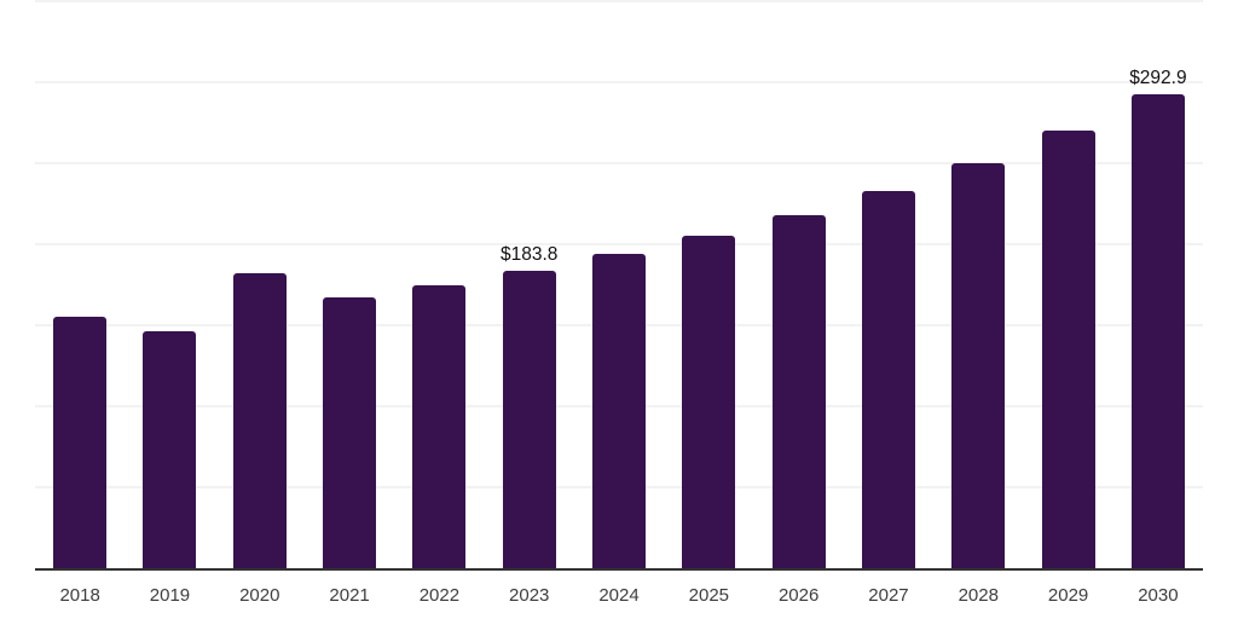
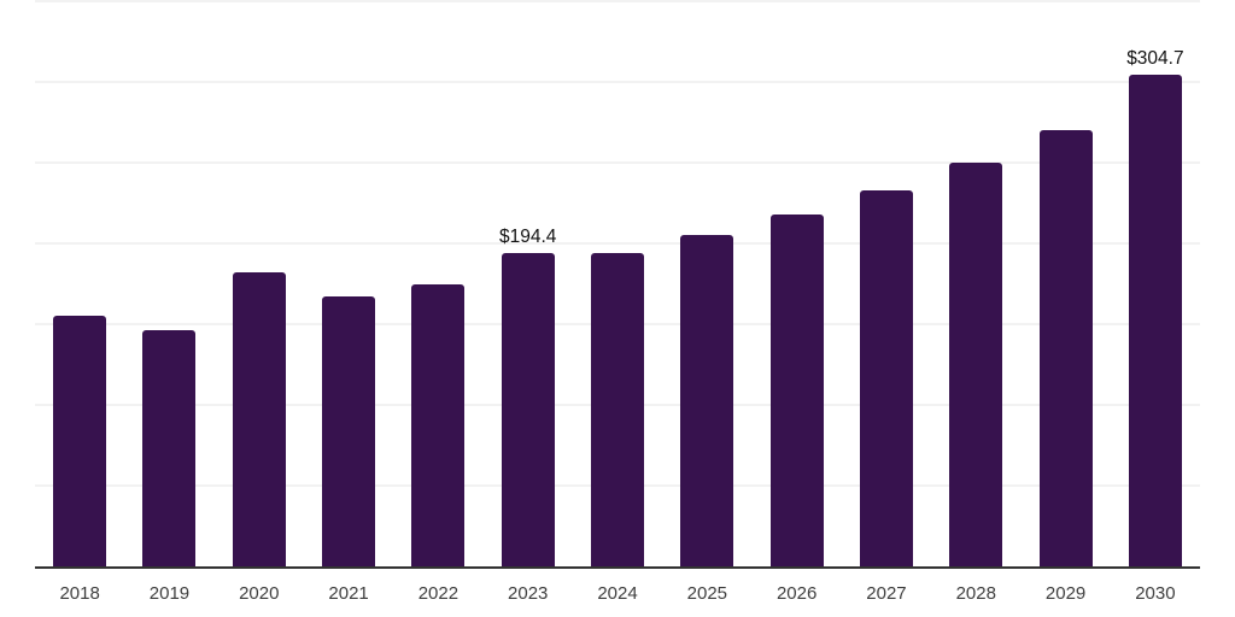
2023: $183.8 -> $194.4
2030: $292.9 -> $304.7
